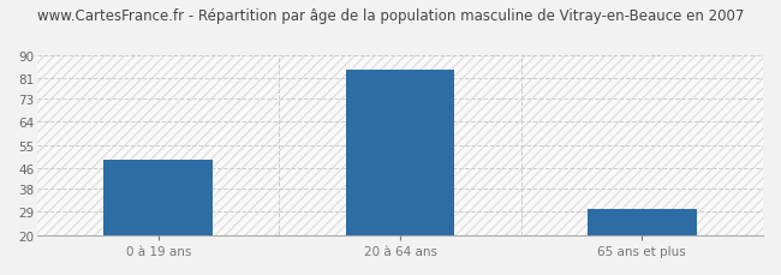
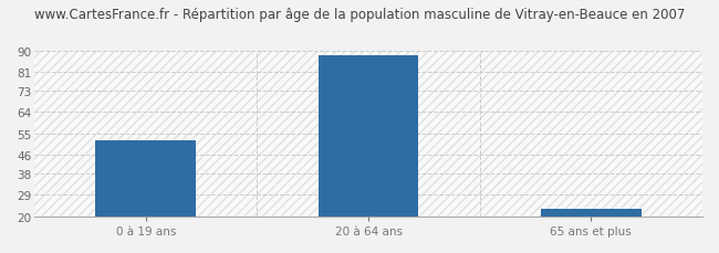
0 à 19 ans: 49 -> 52
20 à 64 ans: 84 -> 88
65 ans et plus: 30 -> 23
